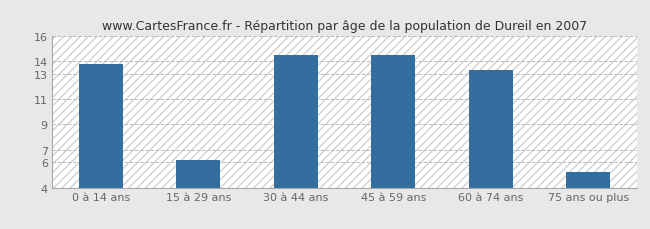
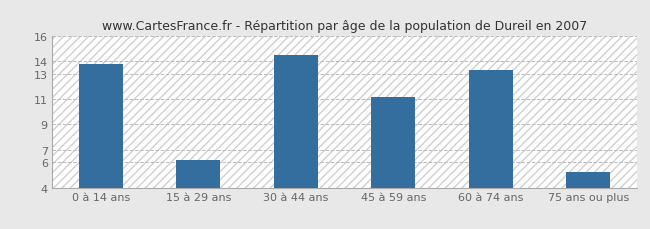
45 à 59 ans: 14.5 -> 11.2
